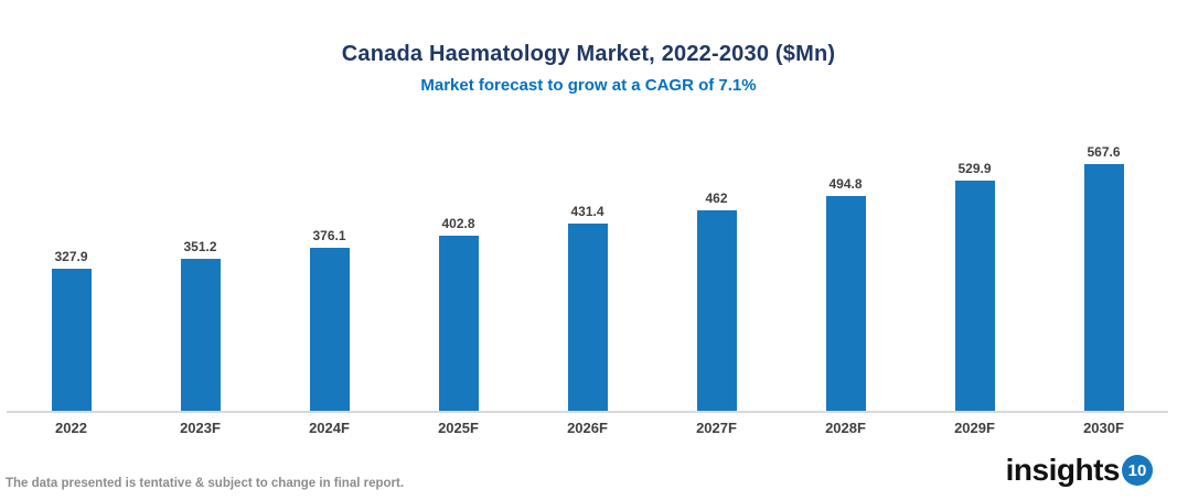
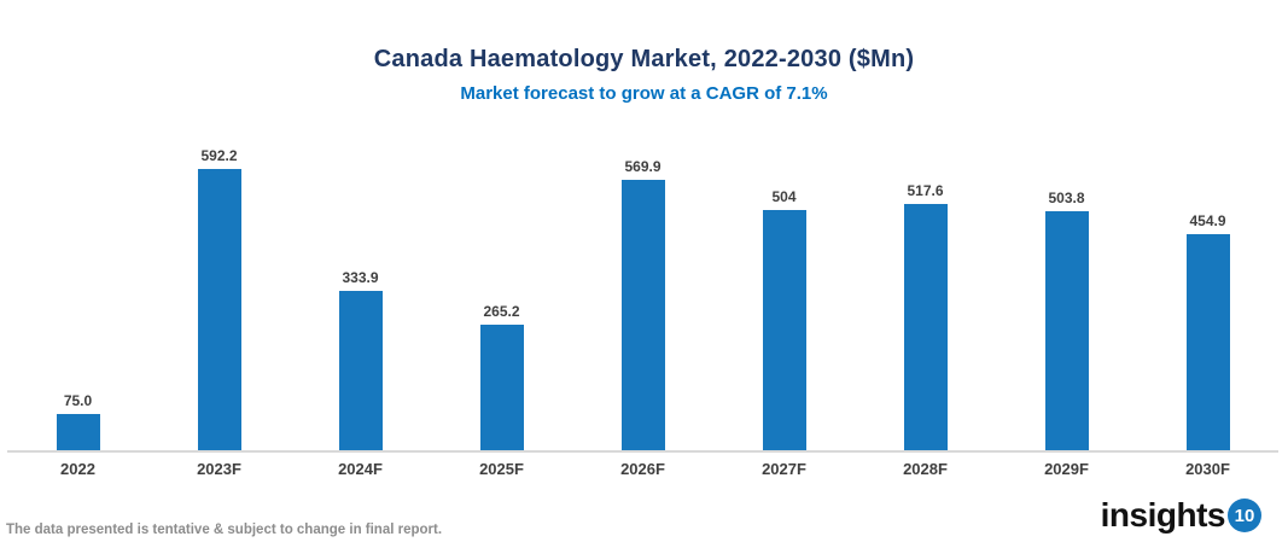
2022: 327.9 -> 75.0
2023F: 351.2 -> 592.2
2024F: 376.1 -> 333.9
2025F: 402.8 -> 265.2
2026F: 431.4 -> 569.9
2027F: 462 -> 504
2028F: 494.8 -> 517.6
2029F: 529.9 -> 503.8
2030F: 567.6 -> 454.9
